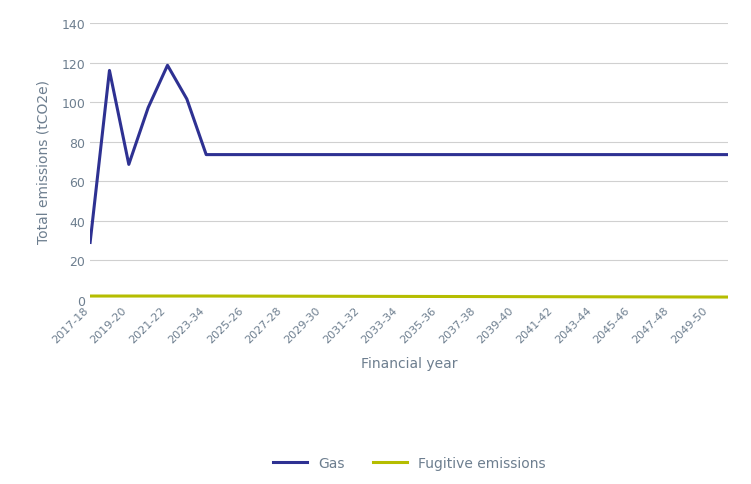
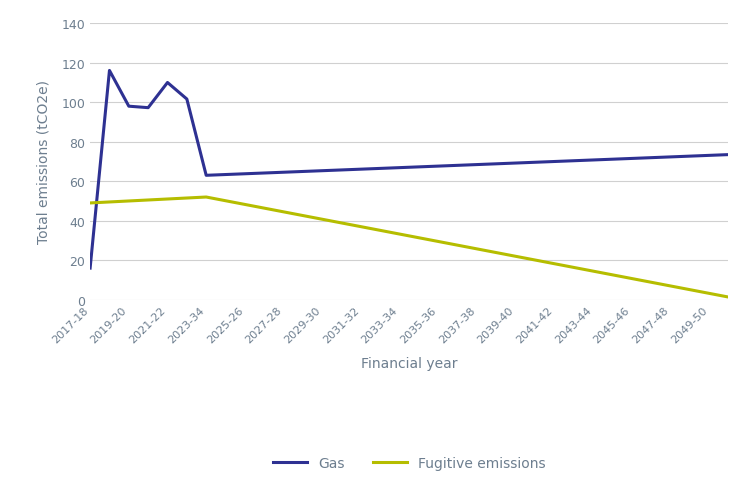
Gas/2017-18: 29 -> 16
Fugitive emissions/2017-18: 2 -> 49
Gas/2019-20: 69 -> 98
Gas/2021-22: 119 -> 110
Gas/2023-34: 73 -> 63
Fugitive emissions/2023-34: 2 -> 52
